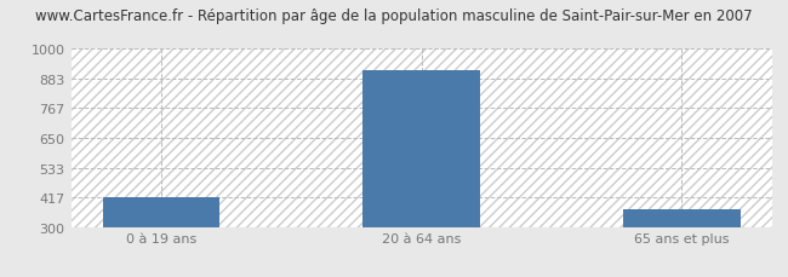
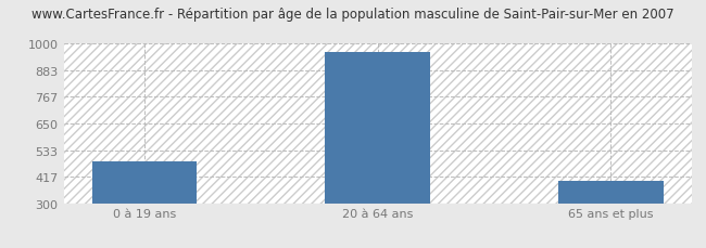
0 à 19 ans: 417 -> 485
20 à 64 ans: 916 -> 965
65 ans et plus: 370 -> 400
